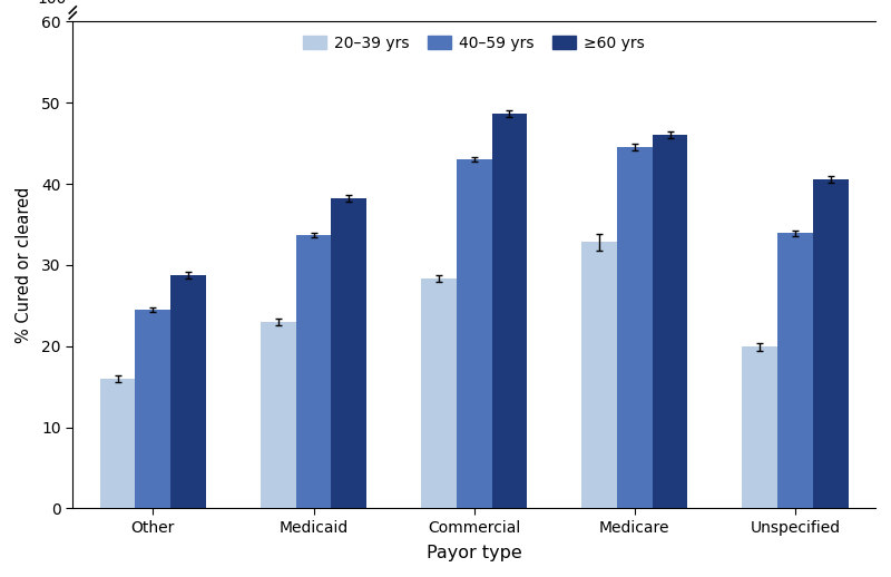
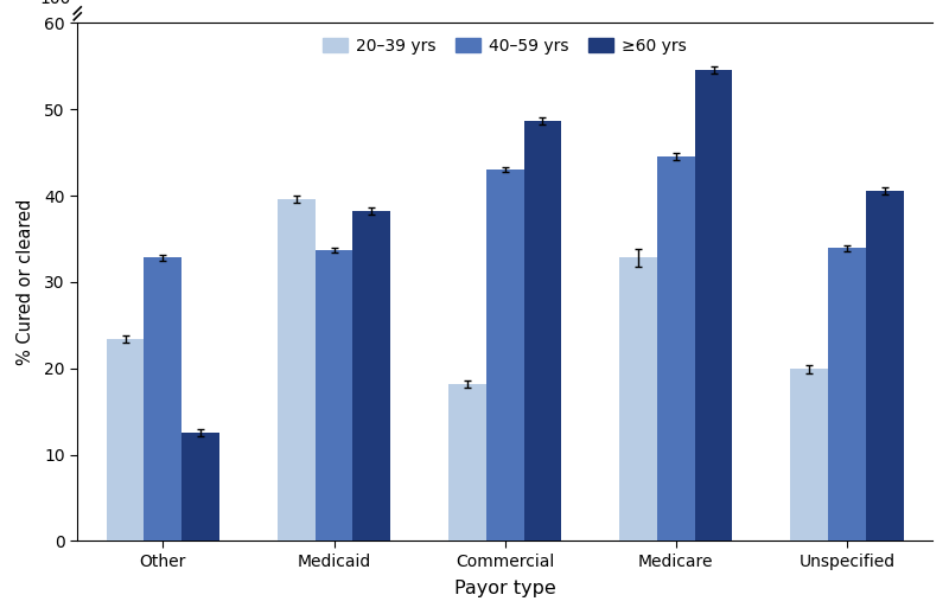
20–39 yrs/Other: 16.0 -> 23.4
40–59 yrs/Other: 24.5 -> 32.8
≥60 yrs/Other: 28.7 -> 12.6
20–39 yrs/Medicaid: 23.0 -> 39.6
20–39 yrs/Commercial: 28.3 -> 18.2
≥60 yrs/Medicare: 46.0 -> 54.6
